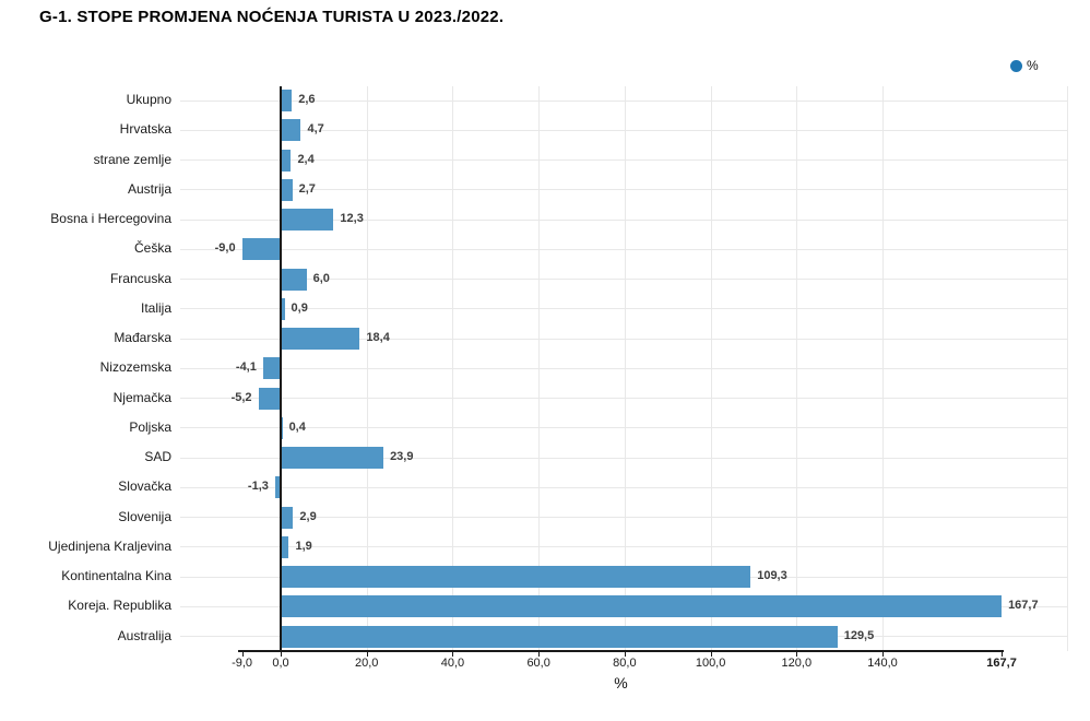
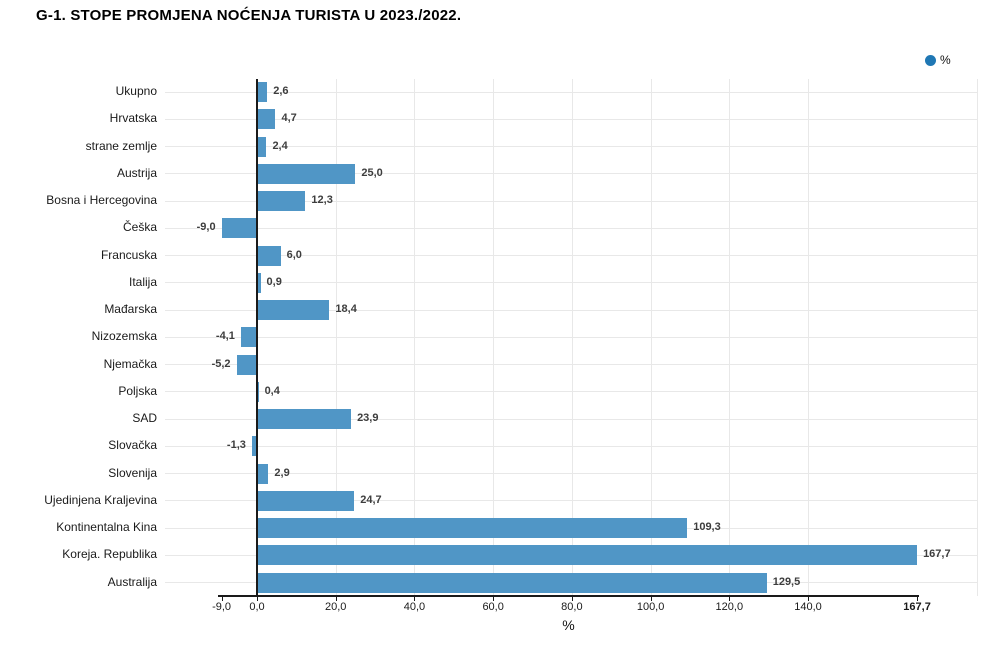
Austrija: 2,7 -> 25,0
Ujedinjena Kraljevina: 1,9 -> 24,7
